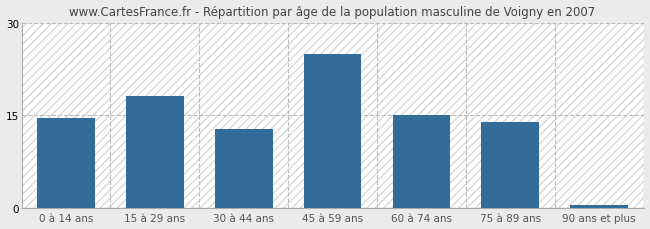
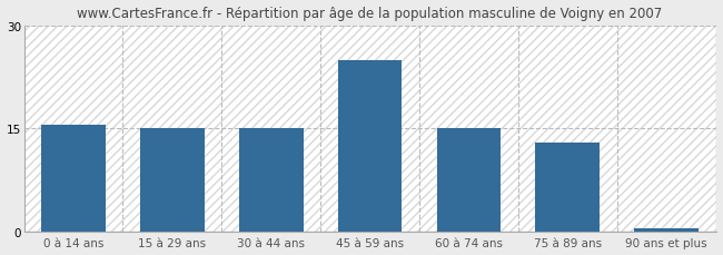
0 à 14 ans: 14.6 -> 15.5
15 à 29 ans: 18.2 -> 15.0
30 à 44 ans: 12.8 -> 15.0
75 à 89 ans: 14.0 -> 13.0
